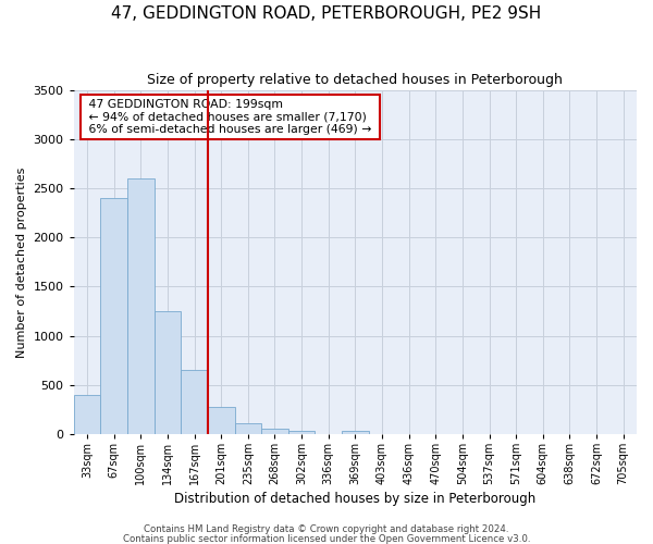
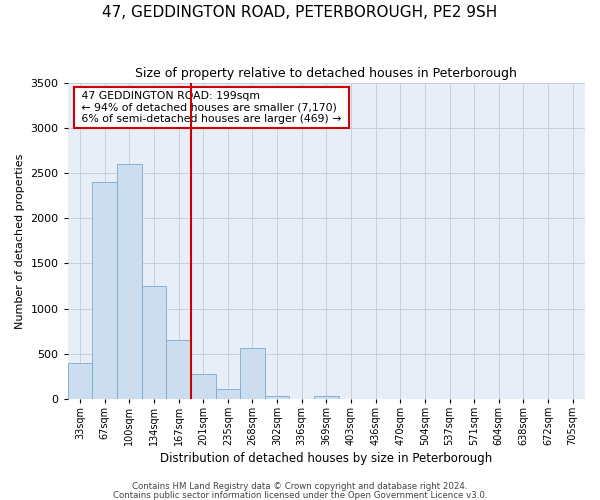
268sqm: 60 -> 560
